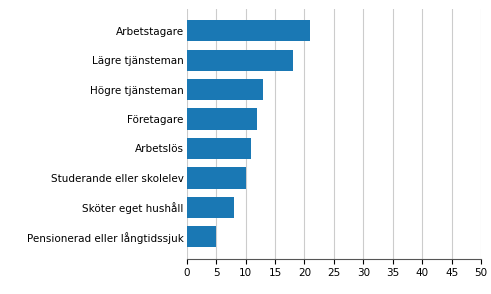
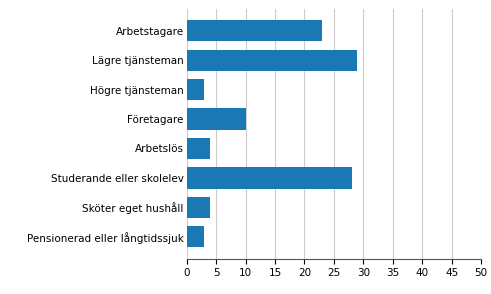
Arbetstagare: 21 -> 23
Lägre tjänsteman: 18 -> 29
Högre tjänsteman: 13 -> 3
Företagare: 12 -> 10
Arbetslös: 11 -> 4
Studerande eller skolelev: 10 -> 28
Sköter eget hushåll: 8 -> 4
Pensionerad eller långtidssjuk: 5 -> 3
